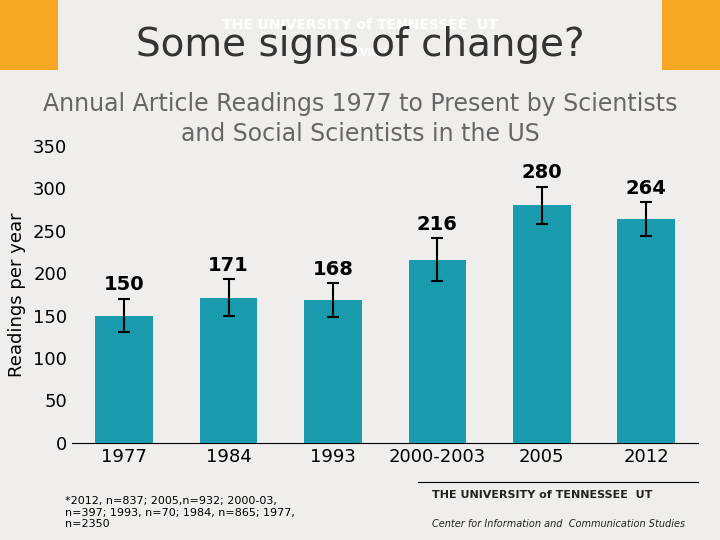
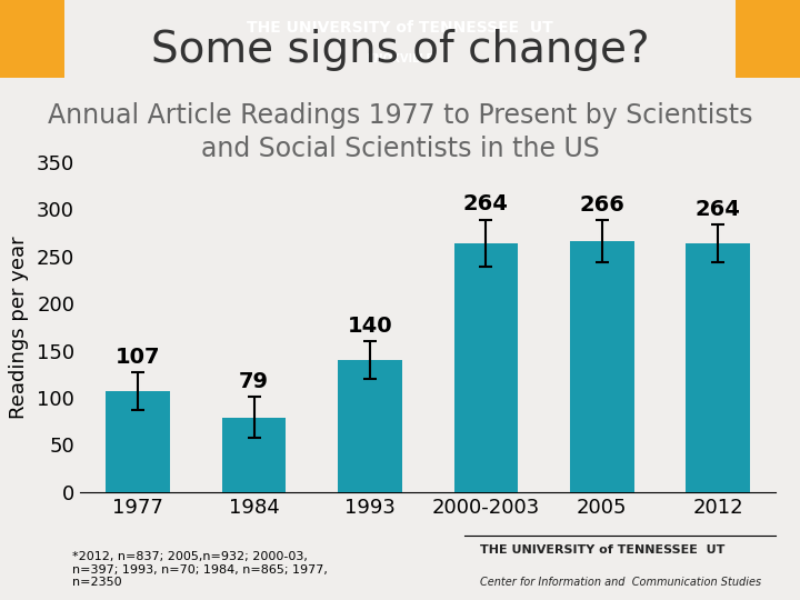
1977: 150 -> 107
1984: 171 -> 79
1993: 168 -> 140
2000-2003: 216 -> 264
2005: 280 -> 266
